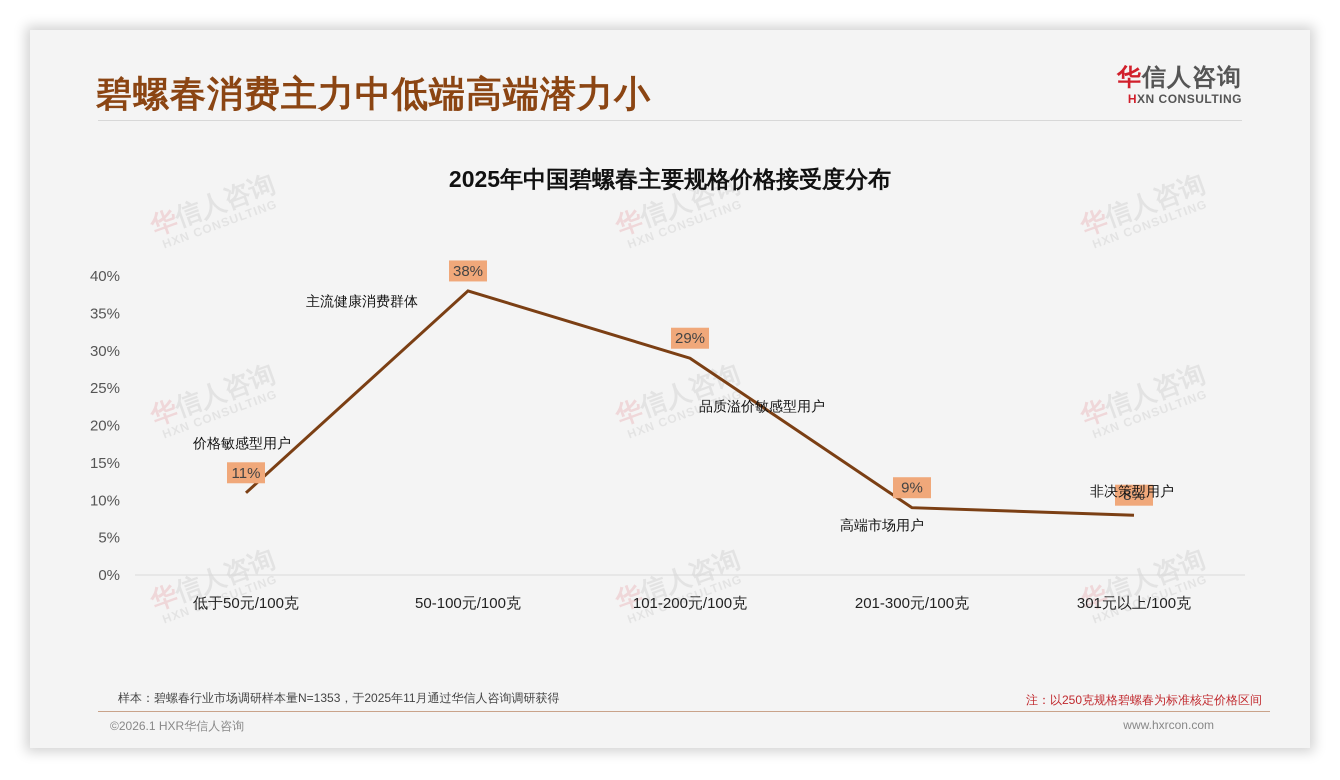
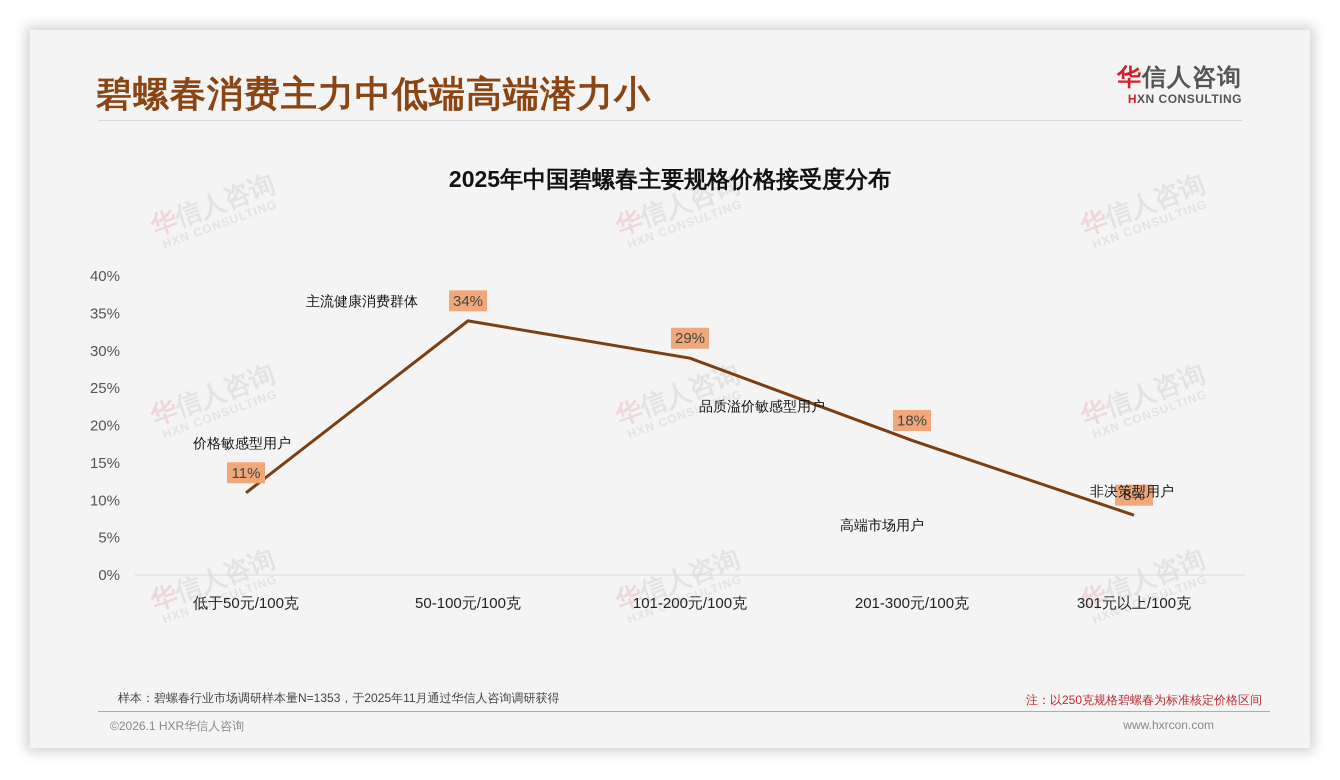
50-100元/100克: 38% -> 34%
201-300元/100克: 9% -> 18%
